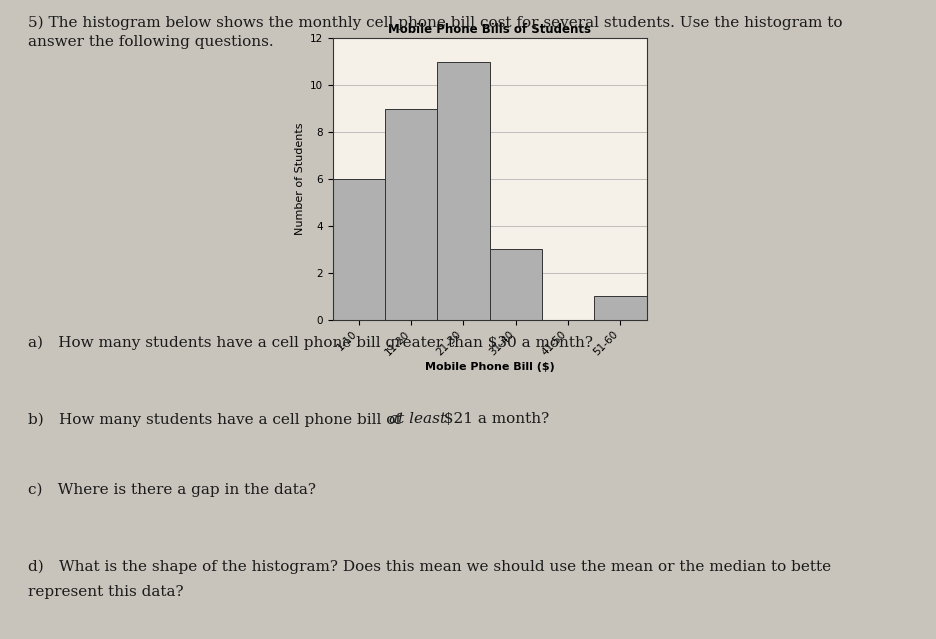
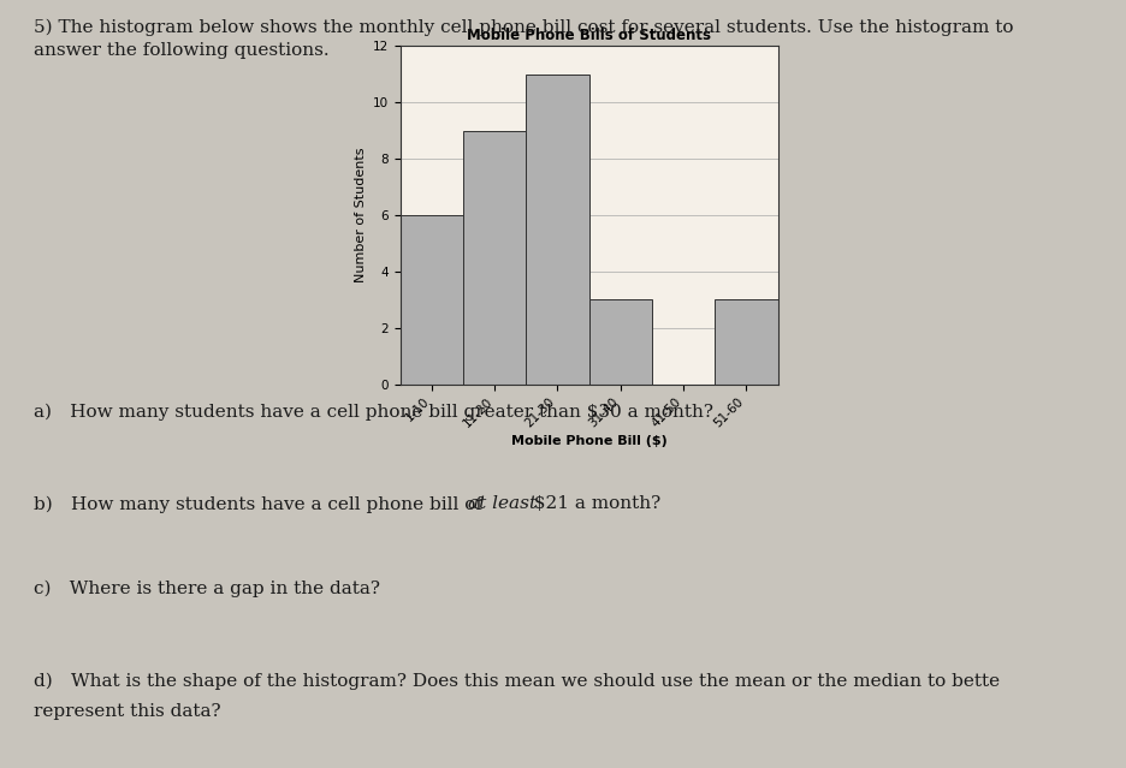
51-60: 1 -> 3
